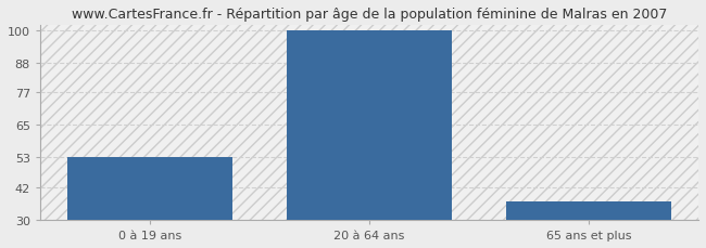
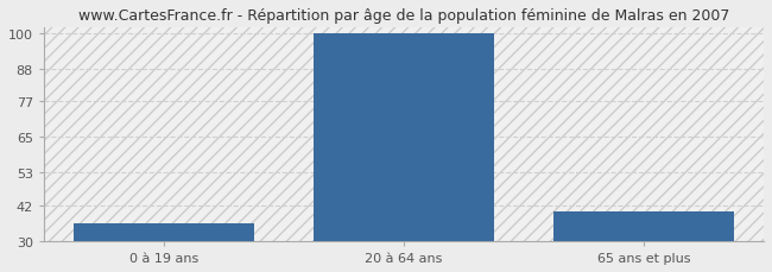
0 à 19 ans: 53 -> 36
65 ans et plus: 37 -> 40
